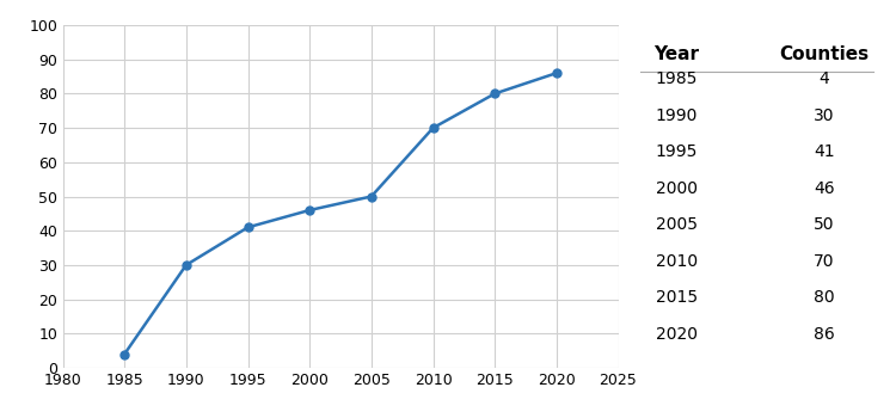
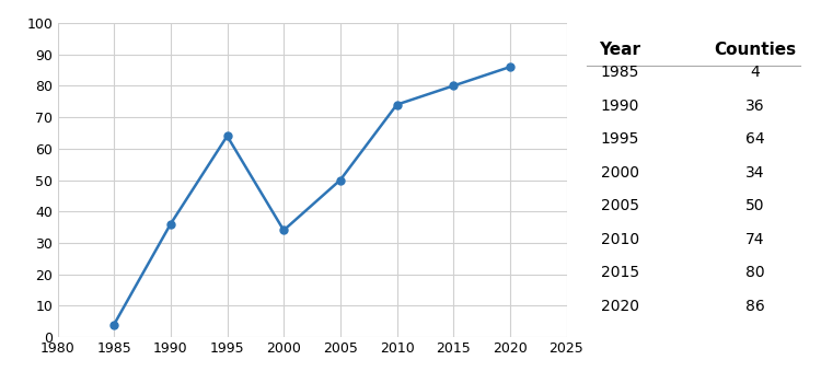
1990: 30 -> 36
1995: 41 -> 64
2000: 46 -> 34
2010: 70 -> 74
